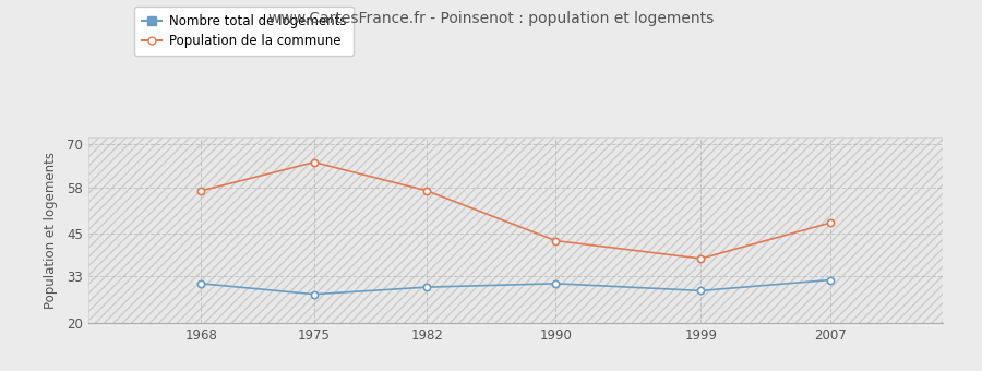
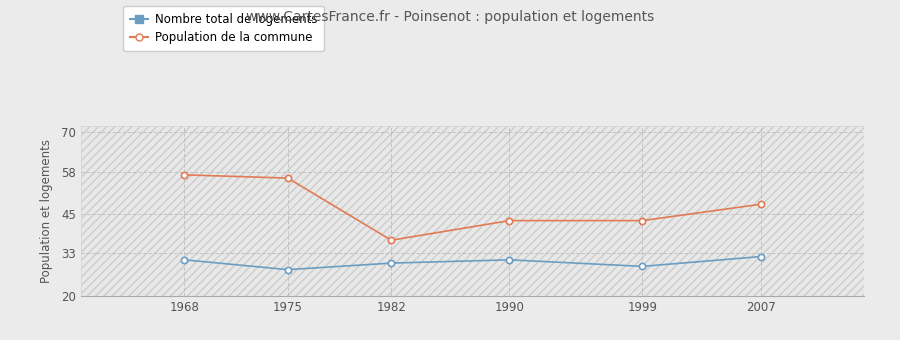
Population de la commune/1975: 65 -> 56
Population de la commune/1982: 57 -> 37
Population de la commune/1999: 38 -> 43
